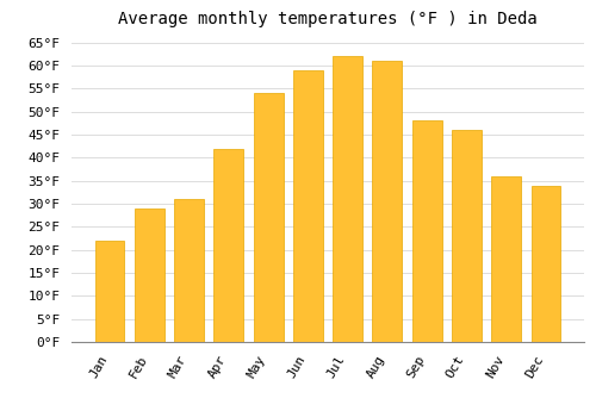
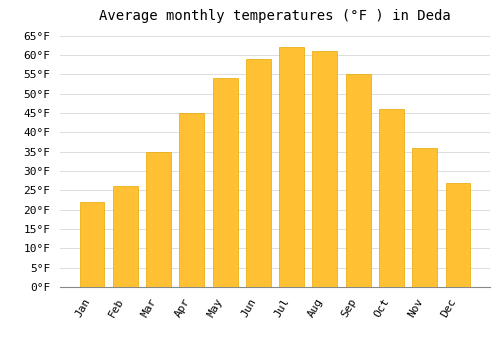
Feb: 29°F -> 26°F
Mar: 31°F -> 35°F
Apr: 42°F -> 45°F
Sep: 48°F -> 55°F
Dec: 34°F -> 27°F
